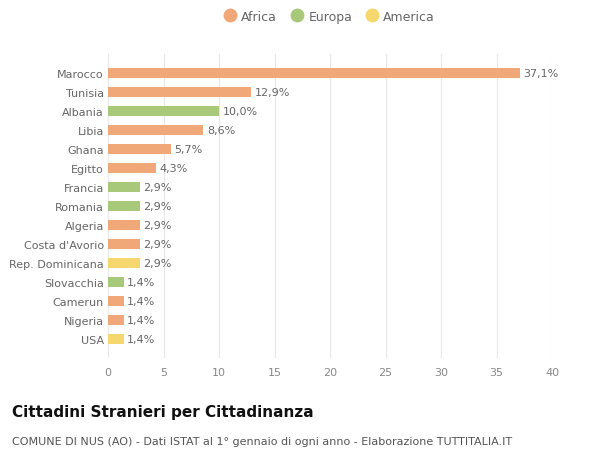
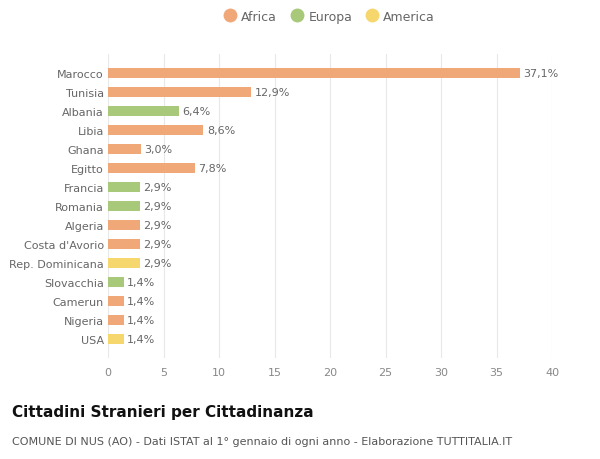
Albania: 10,0% -> 6,4%
Ghana: 5,7% -> 3,0%
Egitto: 4,3% -> 7,8%
